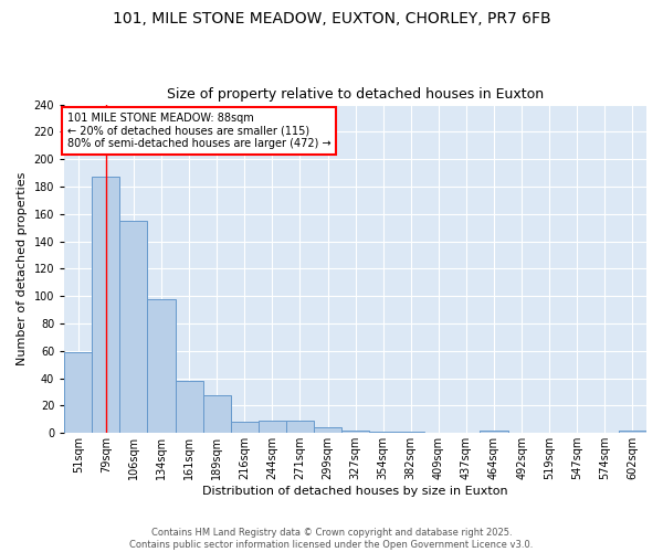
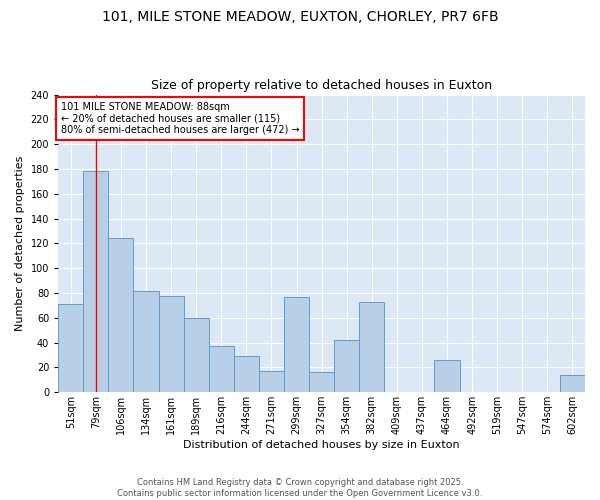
51sqm: 59 -> 71
79sqm: 187 -> 178
106sqm: 155 -> 124
134sqm: 98 -> 82
161sqm: 38 -> 78
189sqm: 28 -> 60
216sqm: 8 -> 37
244sqm: 9 -> 29
271sqm: 9 -> 17
299sqm: 4 -> 77
327sqm: 2 -> 16
354sqm: 1 -> 42
382sqm: 1 -> 73
464sqm: 2 -> 26
602sqm: 2 -> 14
